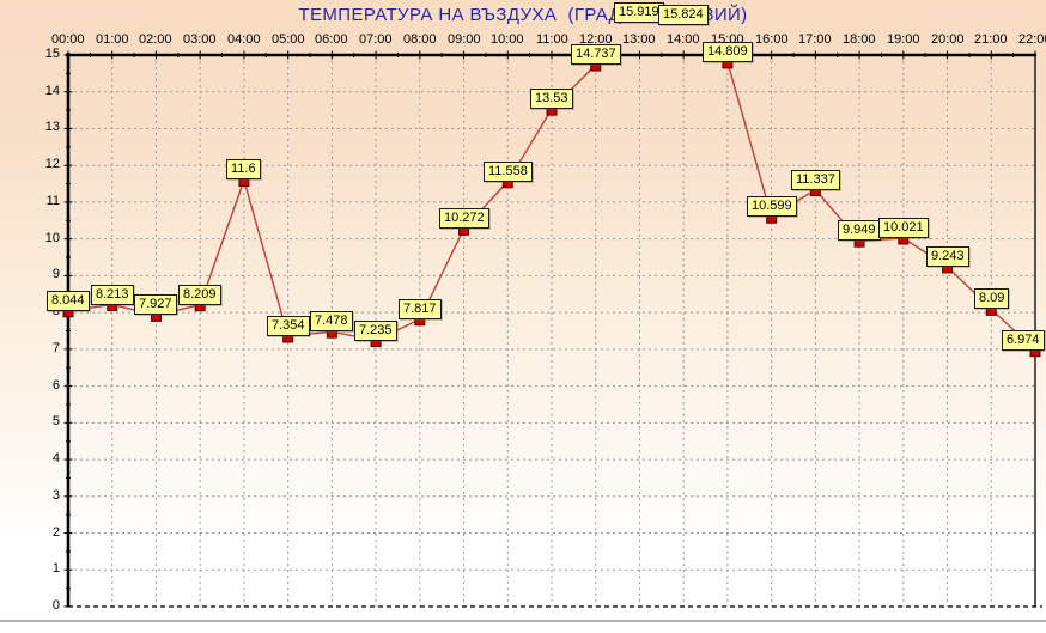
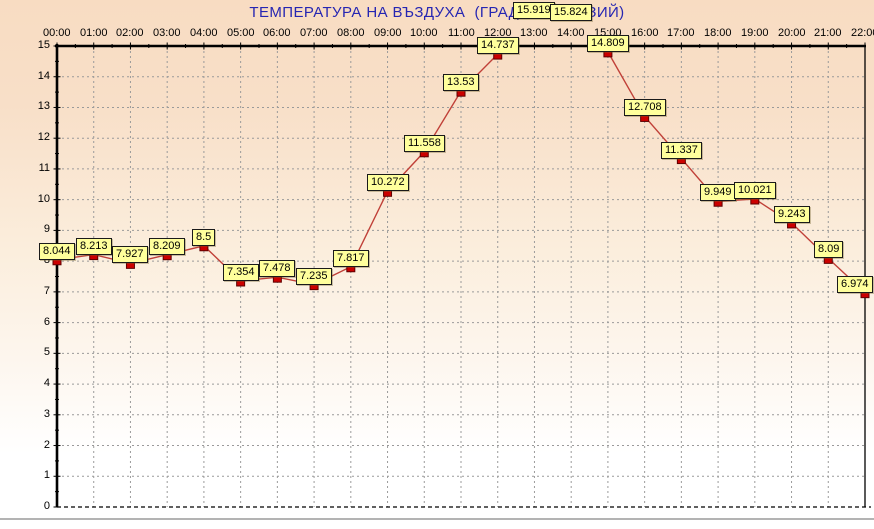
04:00: 11.6 -> 8.5
16:00: 10.599 -> 12.708
